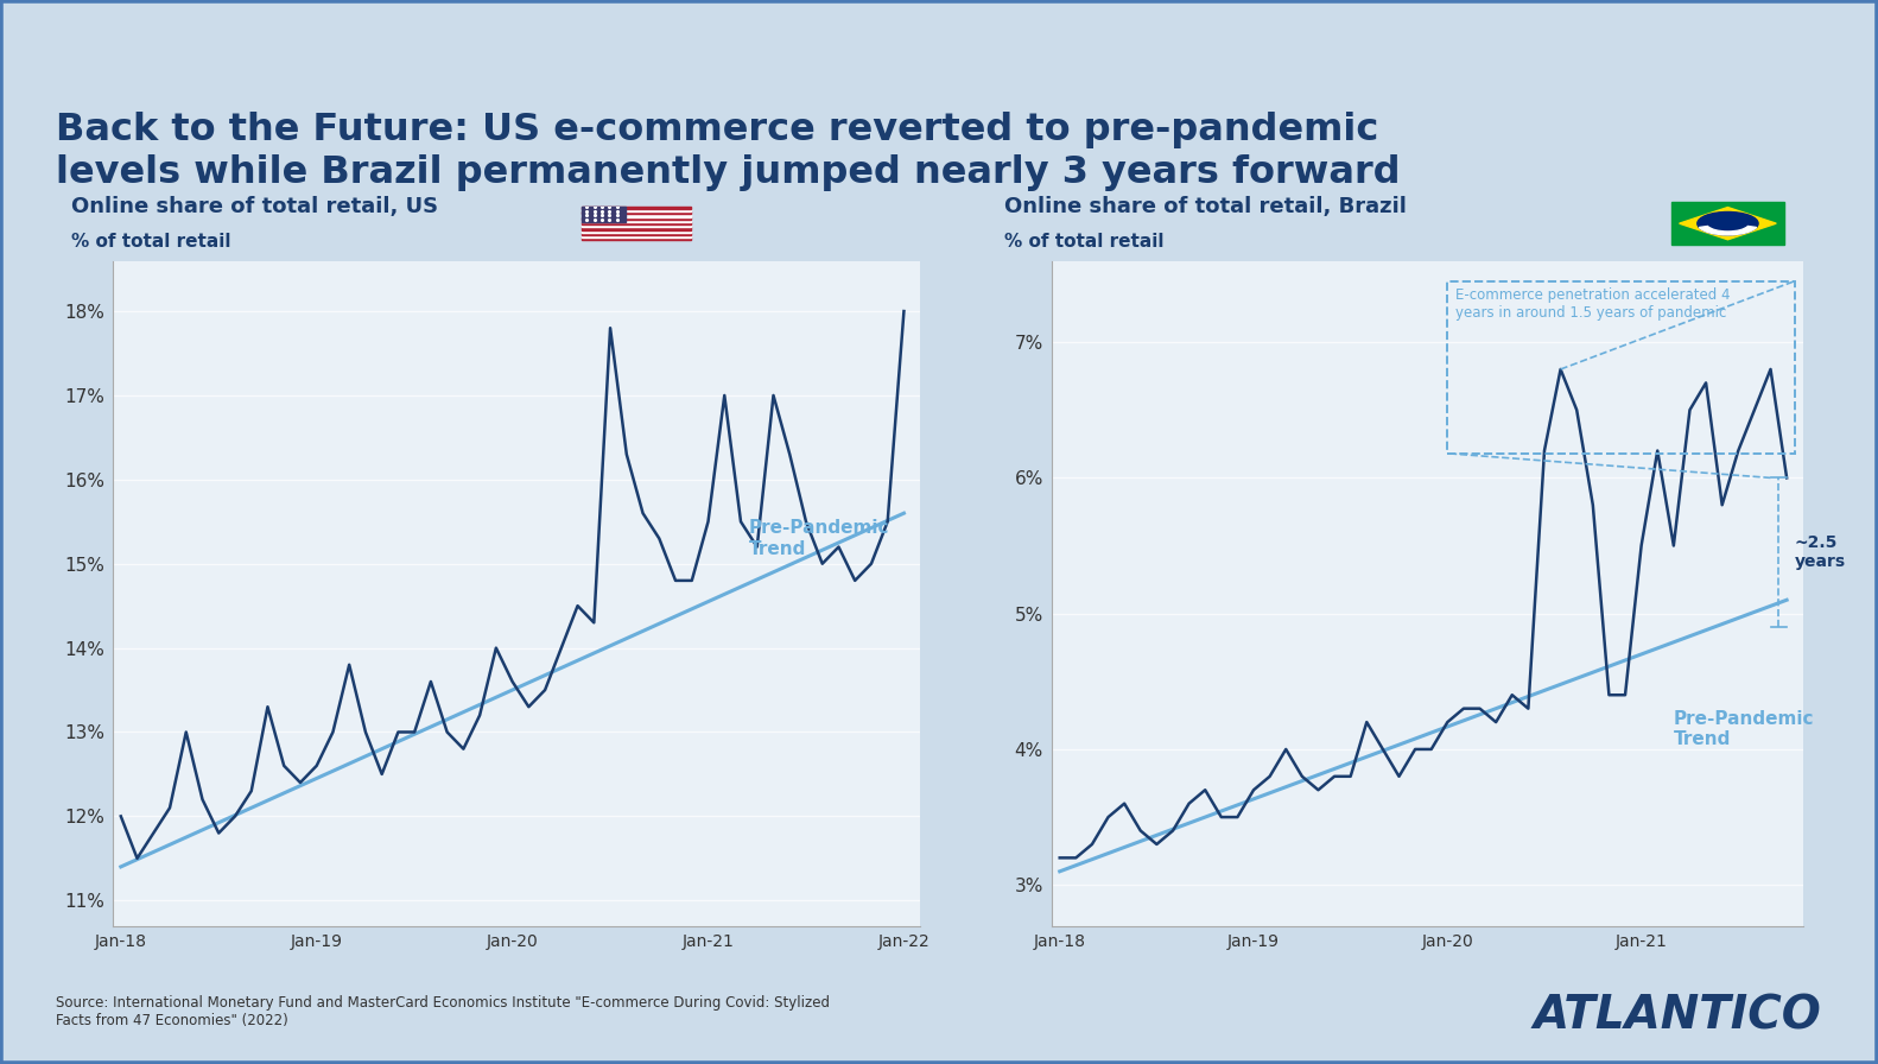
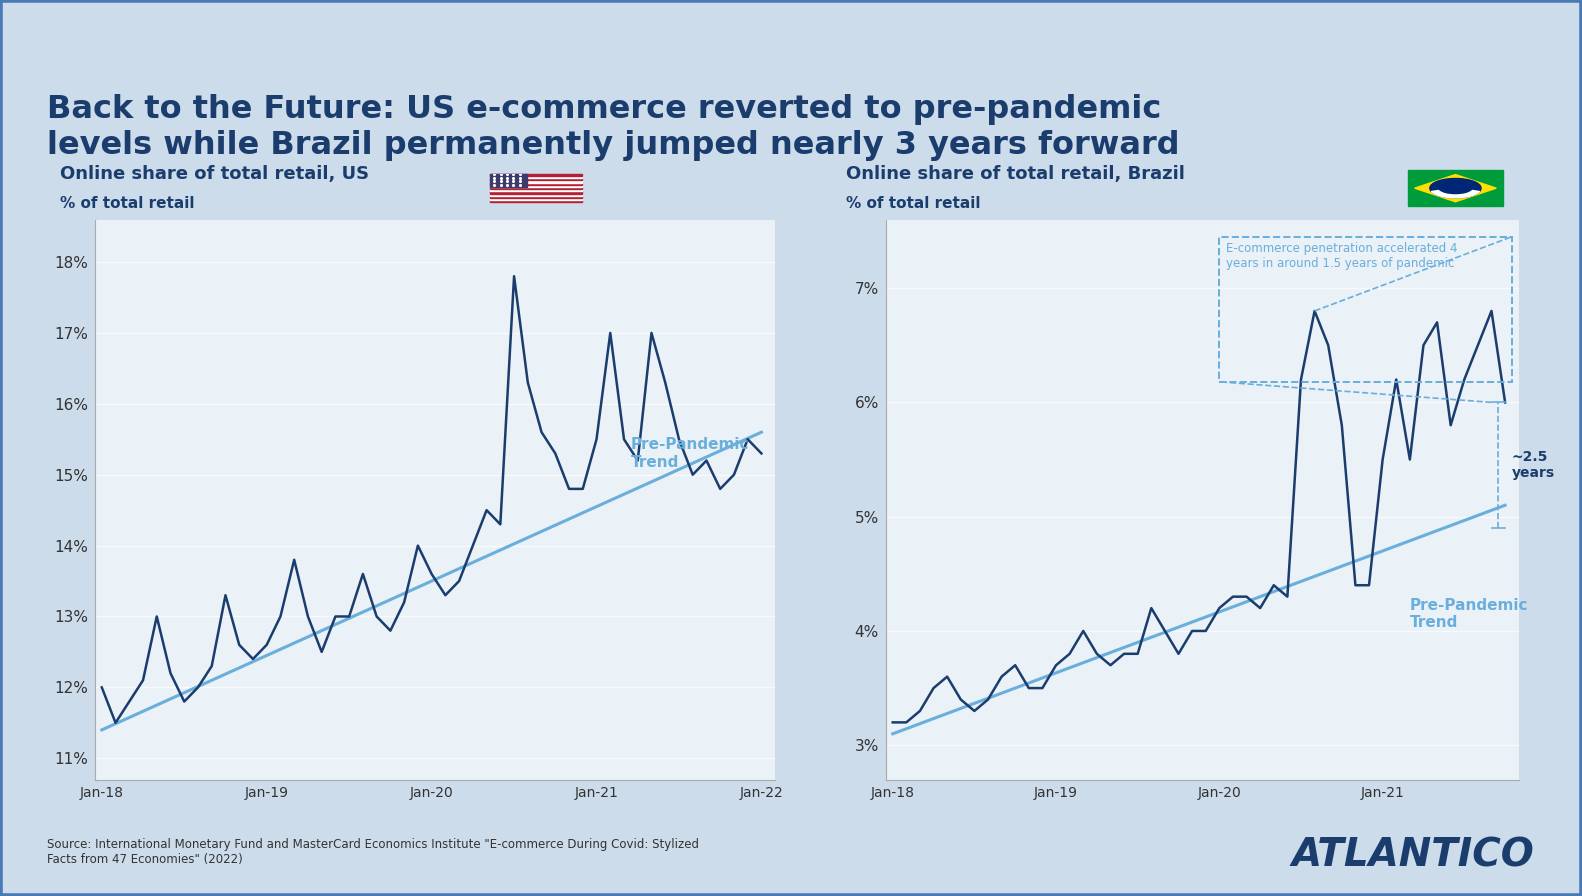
Jan-22: 18.0% -> 15.3%
